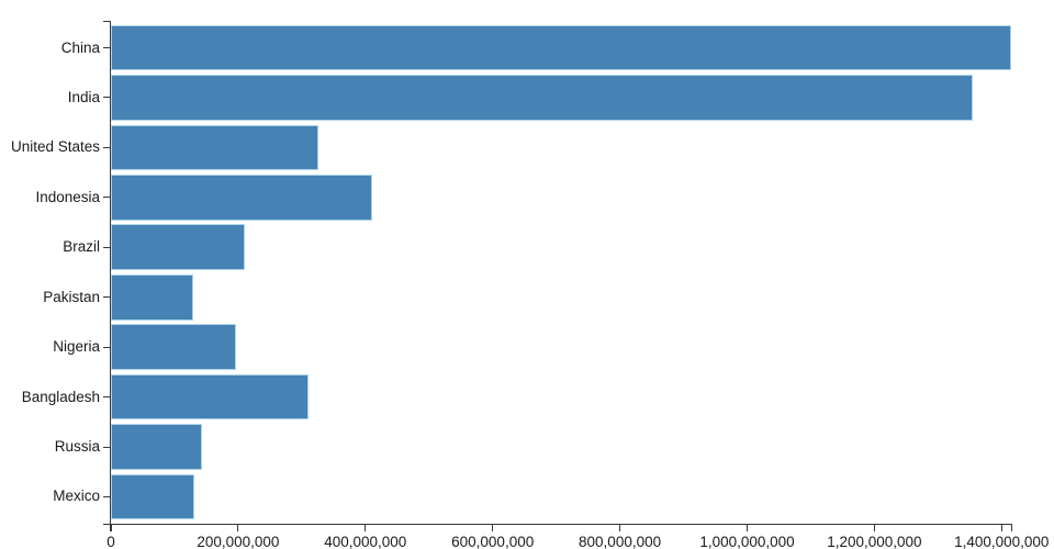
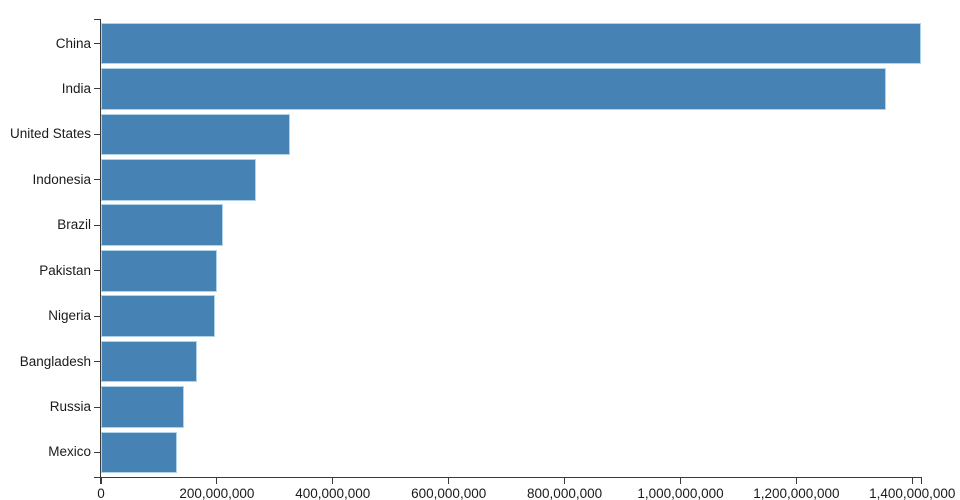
Indonesia: 410000000 -> 270000000
Pakistan: 130000000 -> 200000000
Bangladesh: 310000000 -> 170000000
